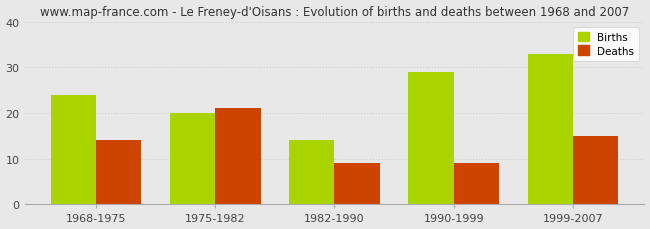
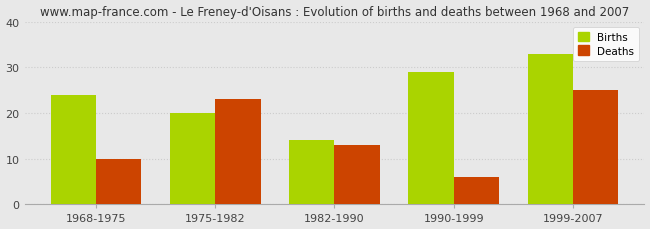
Deaths/1968-1975: 14 -> 10
Deaths/1975-1982: 21 -> 23
Deaths/1982-1990: 9 -> 13
Deaths/1990-1999: 9 -> 6
Deaths/1999-2007: 15 -> 25
